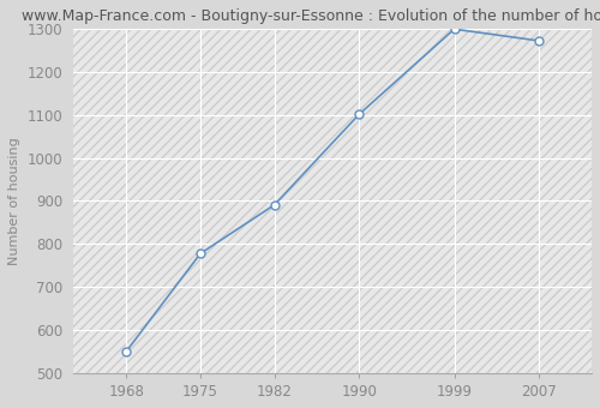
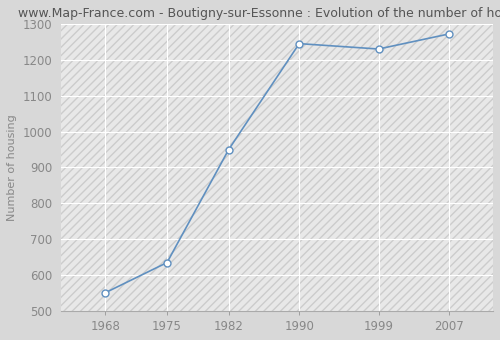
1975: 778 -> 635
1982: 891 -> 950
1990: 1101 -> 1245
1999: 1299 -> 1230
